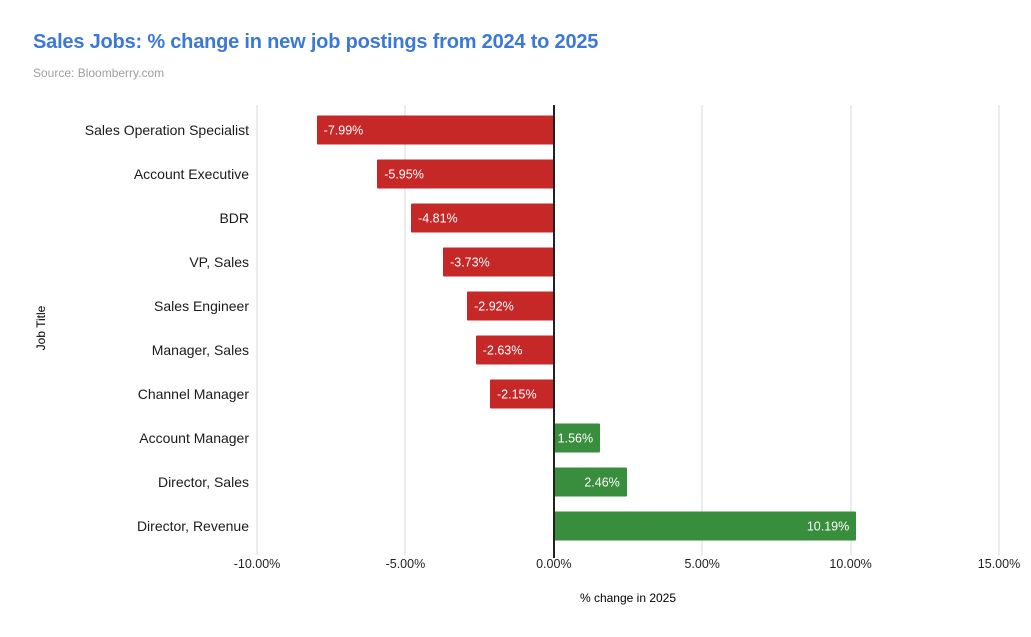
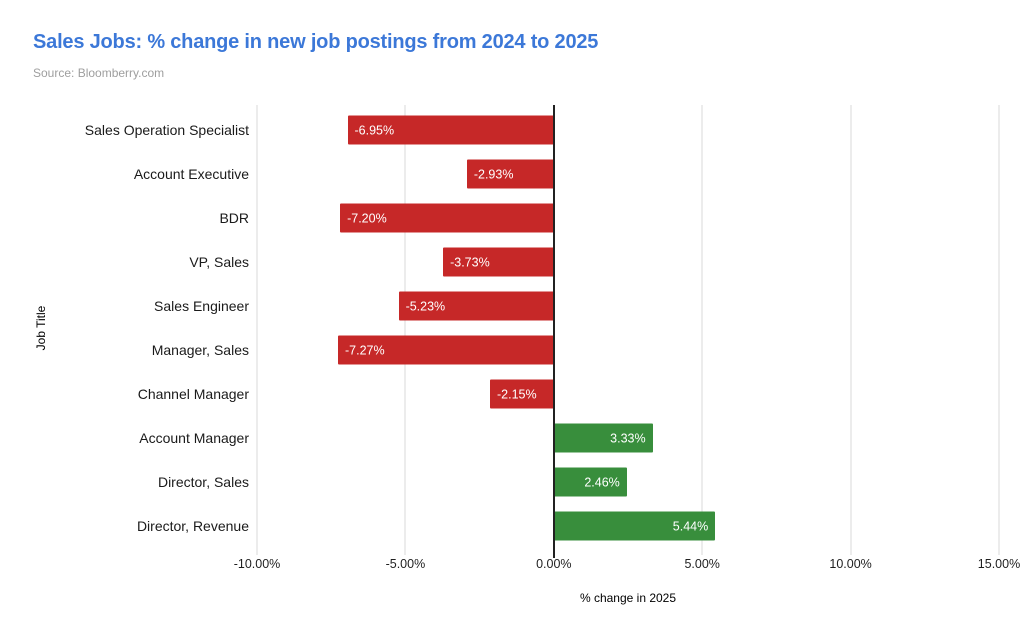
Sales Operation Specialist: -7.99% -> -6.95%
Account Executive: -5.95% -> -2.93%
BDR: -4.81% -> -7.20%
Sales Engineer: -2.92% -> -5.23%
Manager, Sales: -2.63% -> -7.27%
Account Manager: 1.56% -> 3.33%
Director, Revenue: 10.19% -> 5.44%
